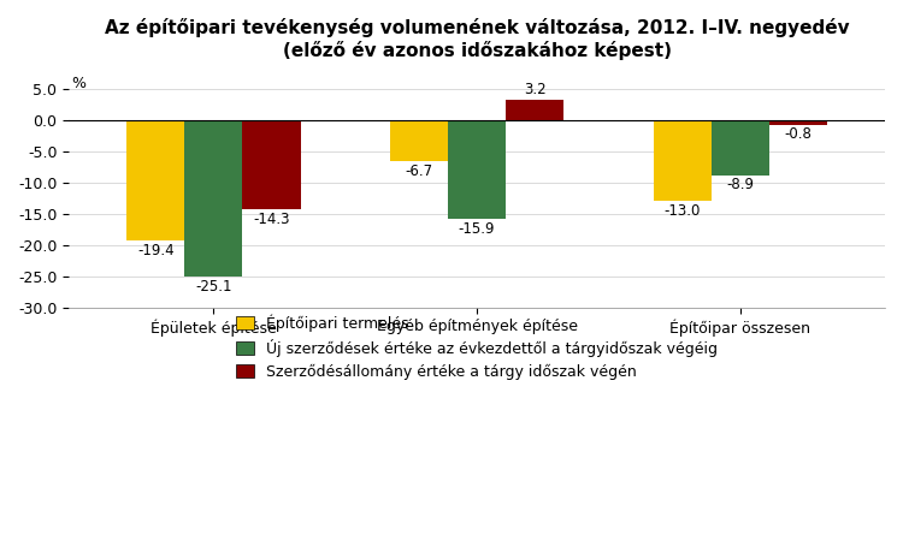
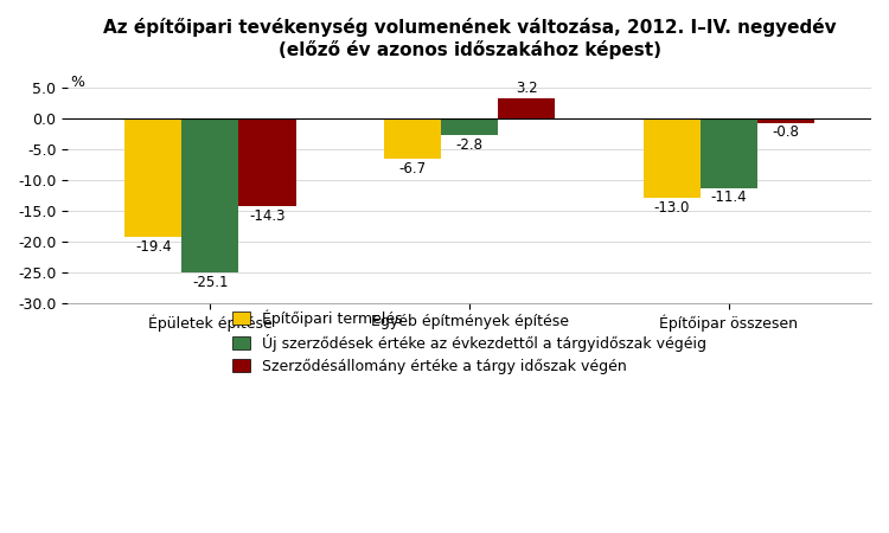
Új szerződések értéke az évkezdettől a tárgyidőszak végéig/Egyéb építmények építése: -15.9 -> -2.8
Új szerződések értéke az évkezdettől a tárgyidőszak végéig/Építőipar összesen: -8.9 -> -11.4
